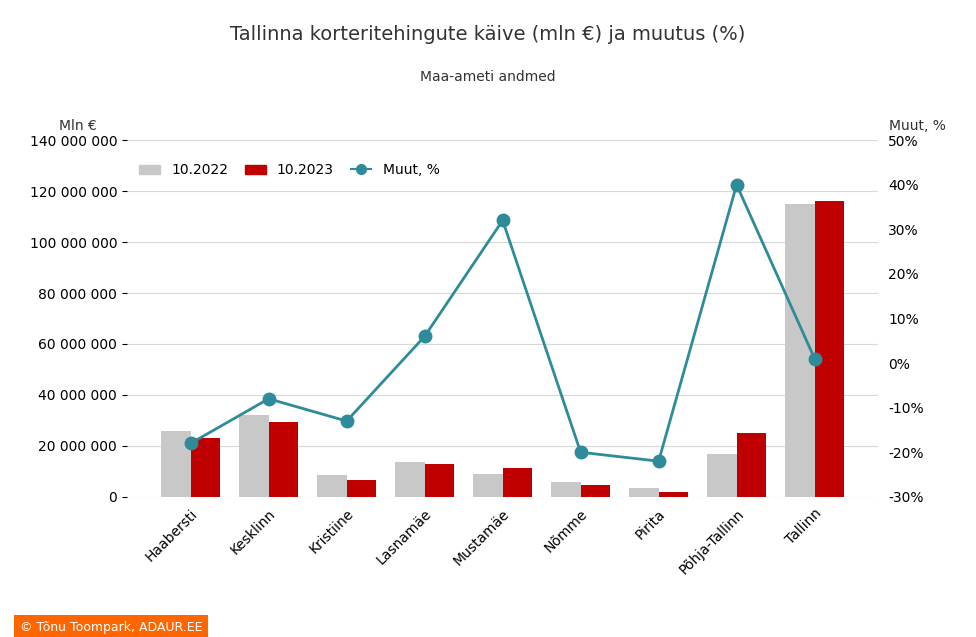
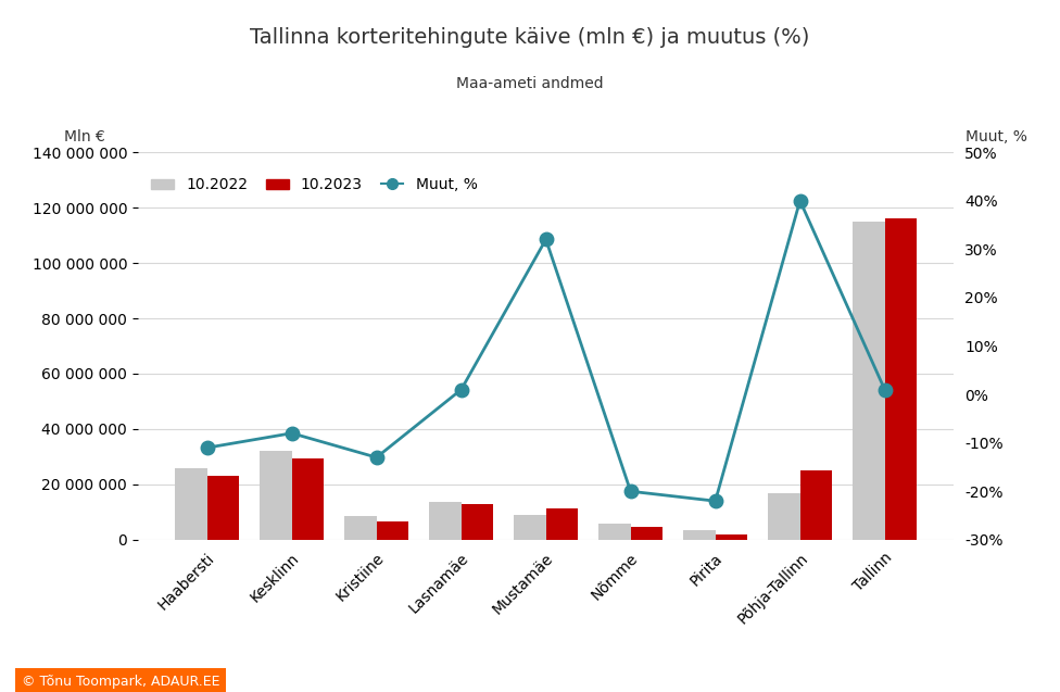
Muut, %/Haabersti: -18% -> -11%
Muut, %/Lasnamäe: 6% -> 1%
